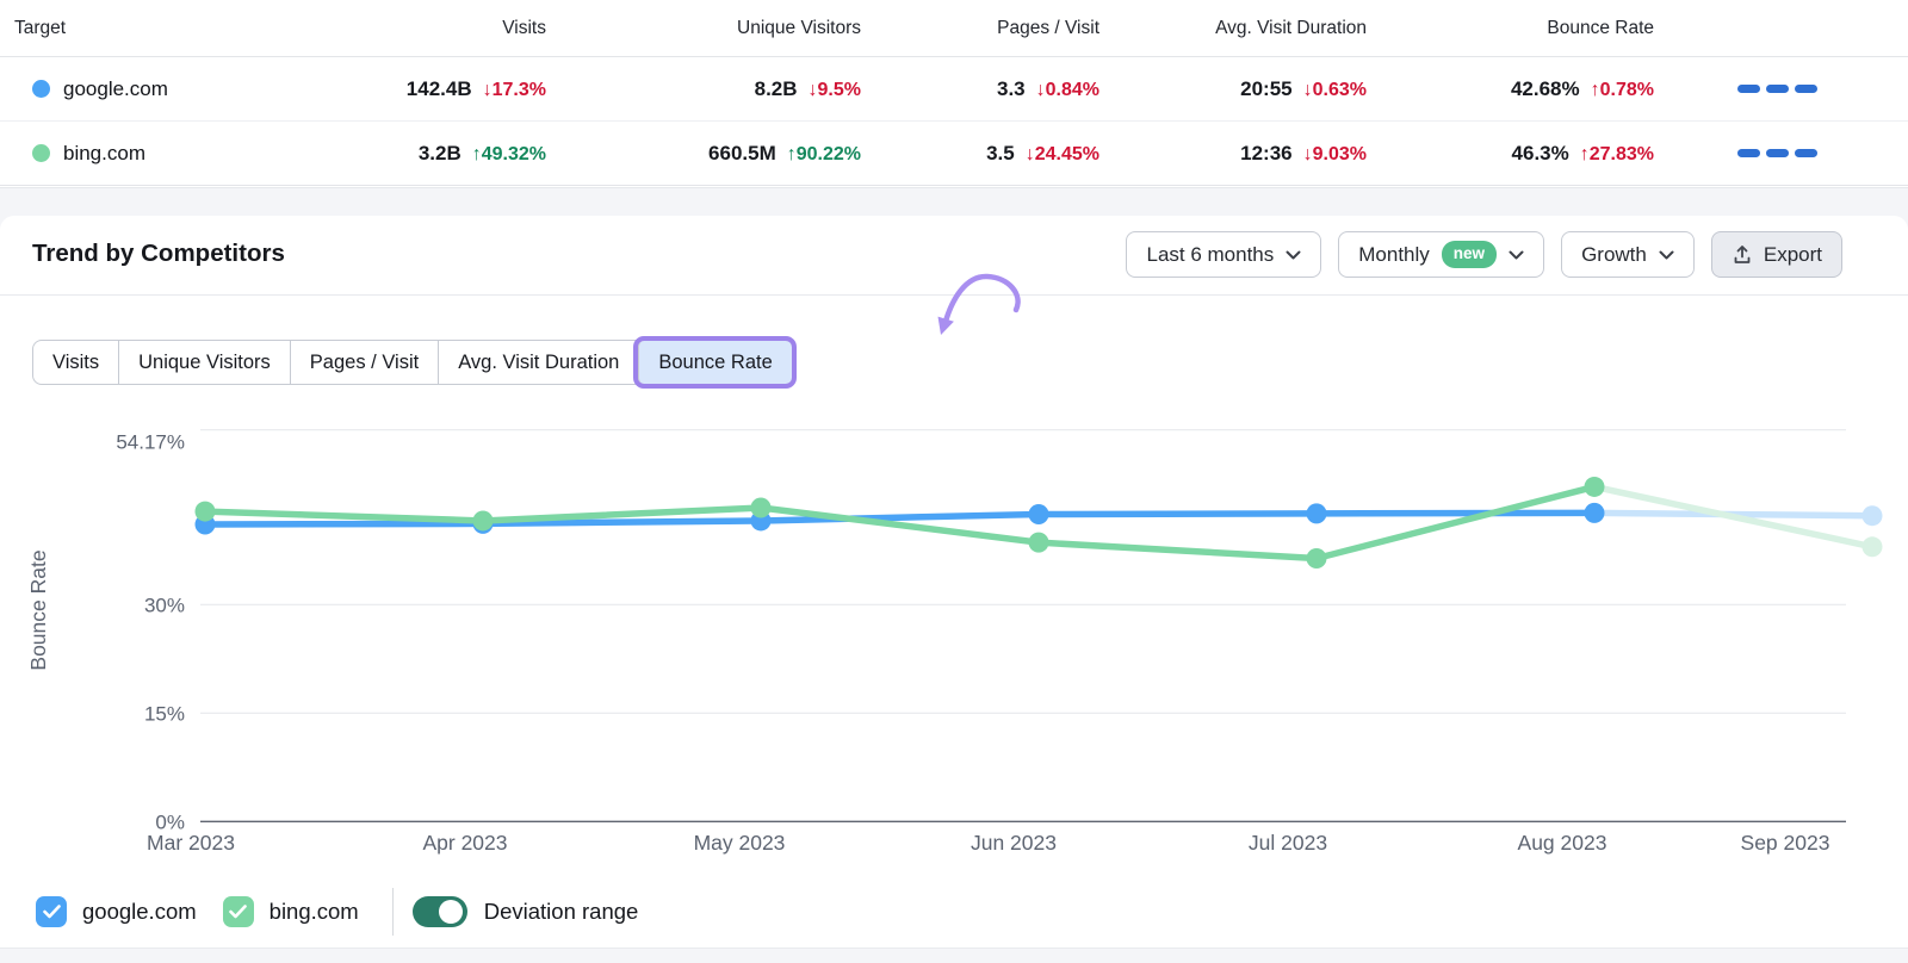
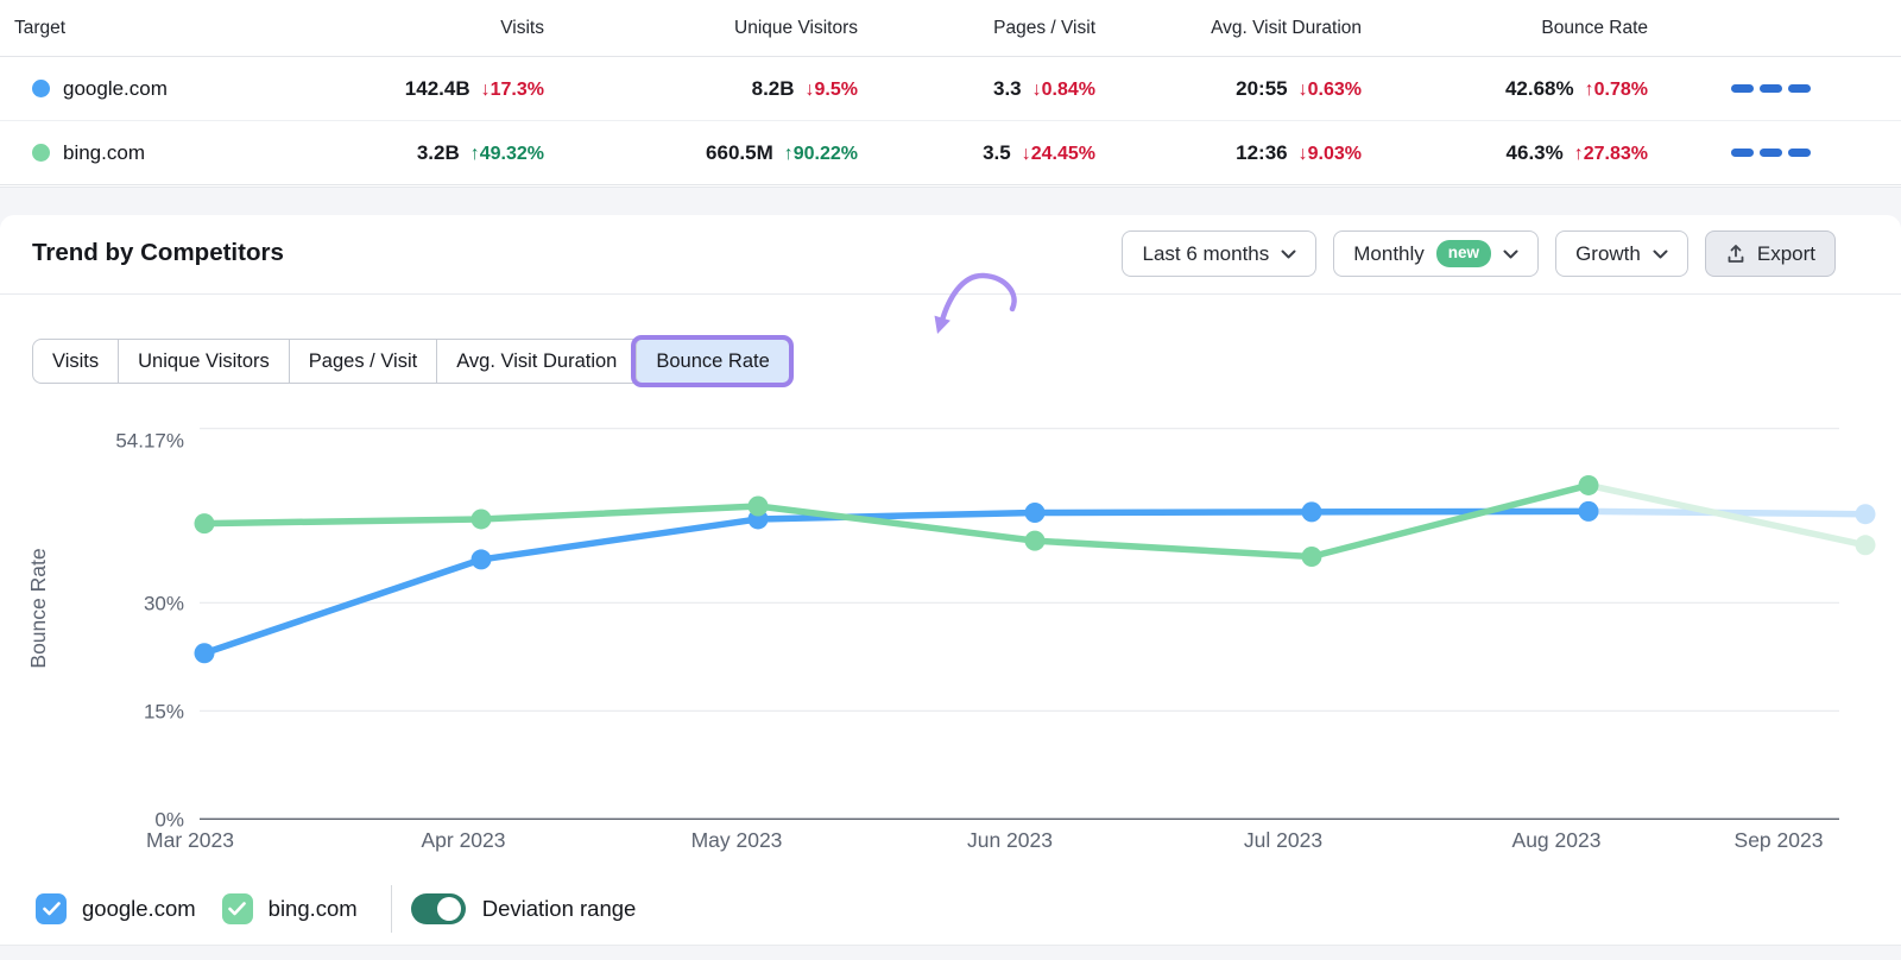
google.com/Mar 2023: 41% -> 23%
bing.com/Mar 2023: 43% -> 41%
google.com/Apr 2023: 41% -> 36%
